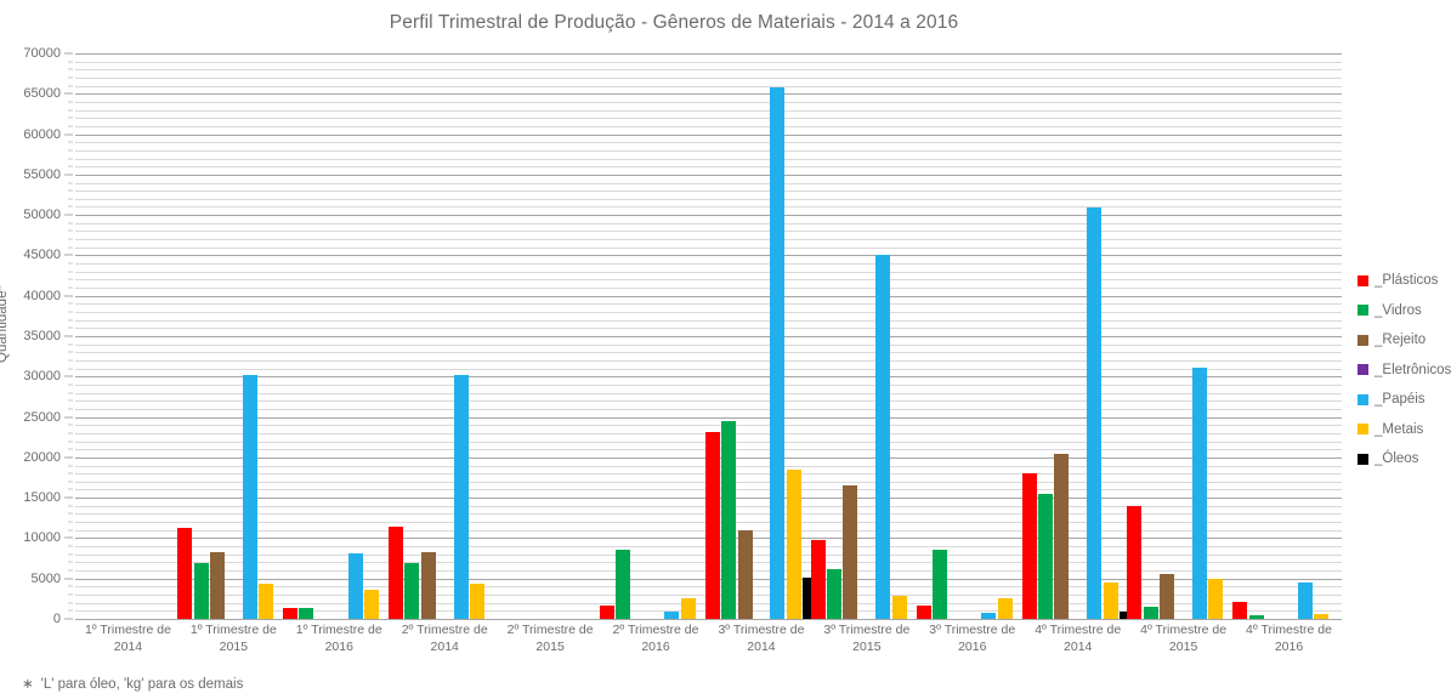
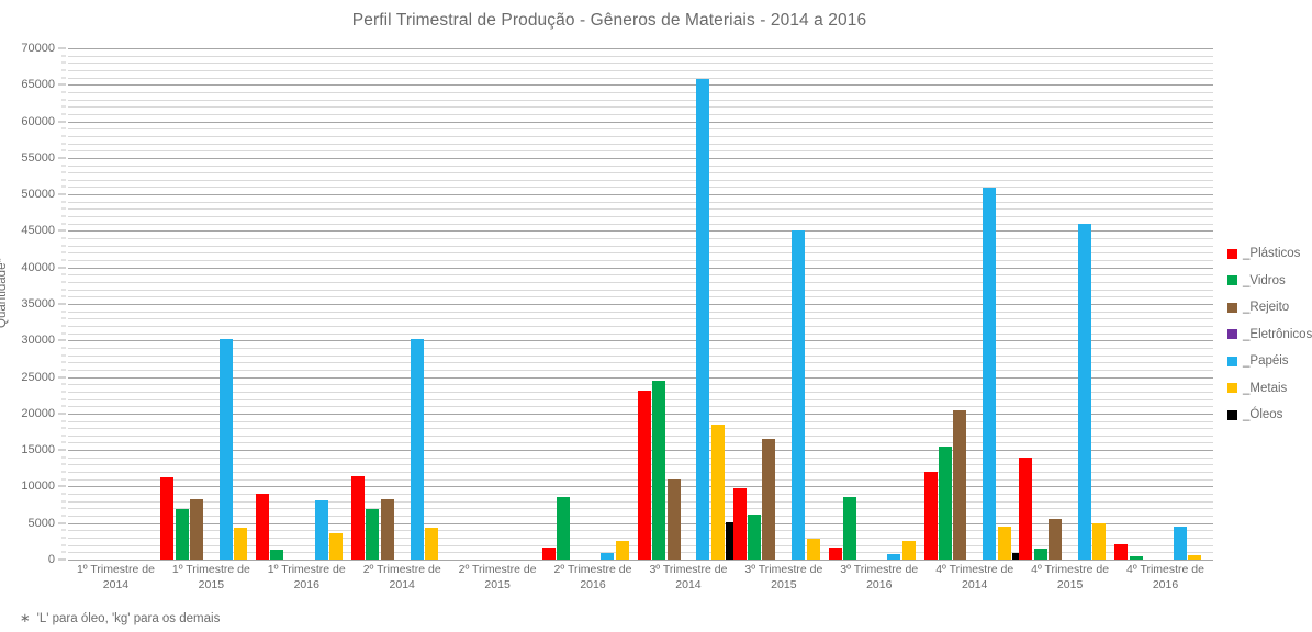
_Plásticos/1º Trimestre de 2016: 1000 -> 9000
_Plásticos/4º Trimestre de 2014: 18000 -> 12000
_Papéis/4º Trimestre de 2015: 31000 -> 46000
